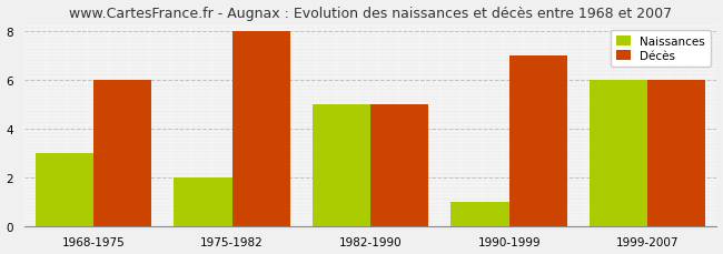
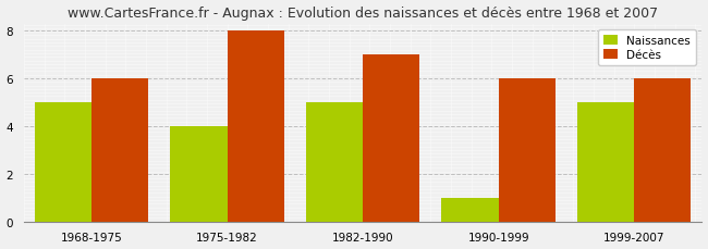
Naissances/1968-1975: 3 -> 5
Naissances/1975-1982: 2 -> 4
Décès/1982-1990: 5 -> 7
Décès/1990-1999: 7 -> 6
Naissances/1999-2007: 6 -> 5
